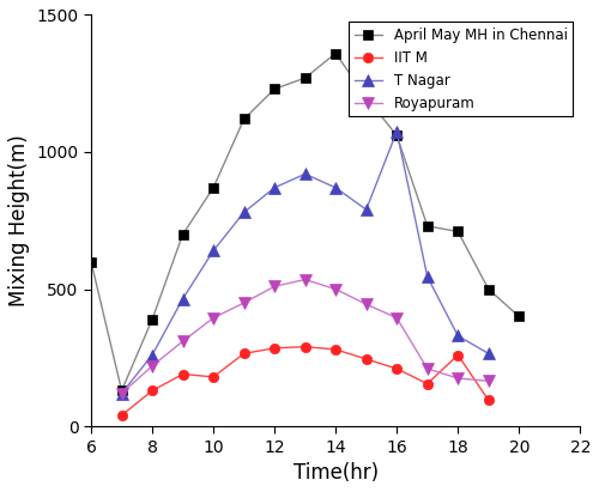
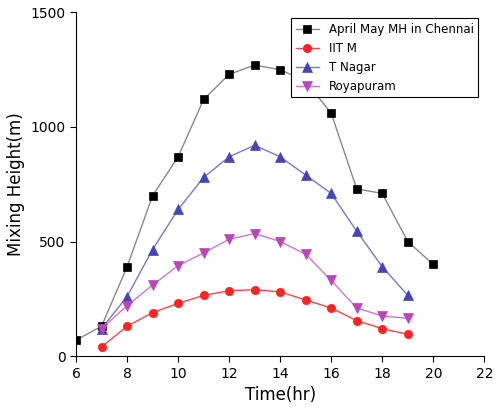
April May MH in Chennai/6: 600 -> 70
IIT M/10: 180 -> 230
April May MH in Chennai/14: 1360 -> 1250
T Nagar/16: 1075 -> 710
Royapuram/16: 395 -> 330
IIT M/18: 260 -> 120
T Nagar/18: 330 -> 390
